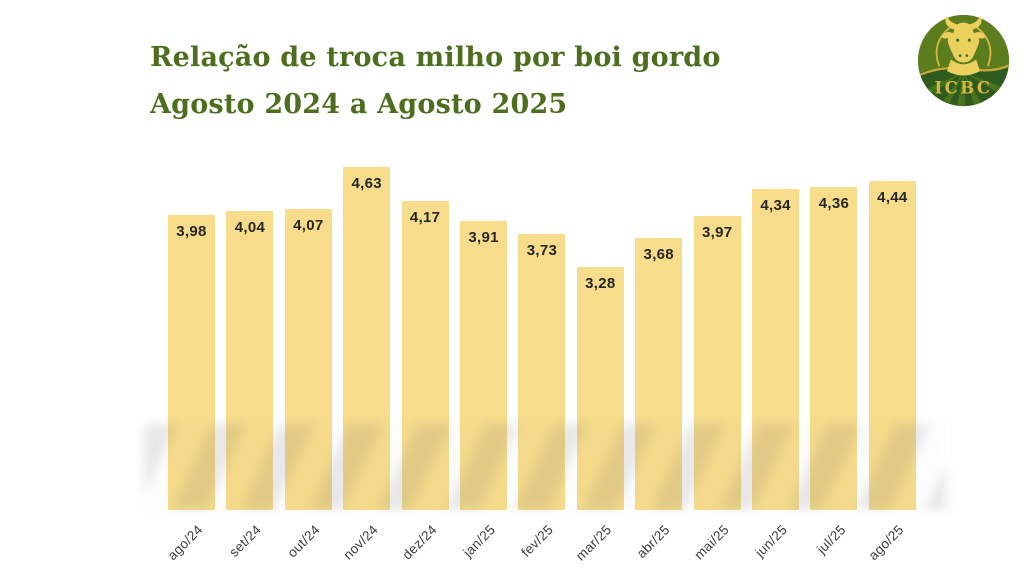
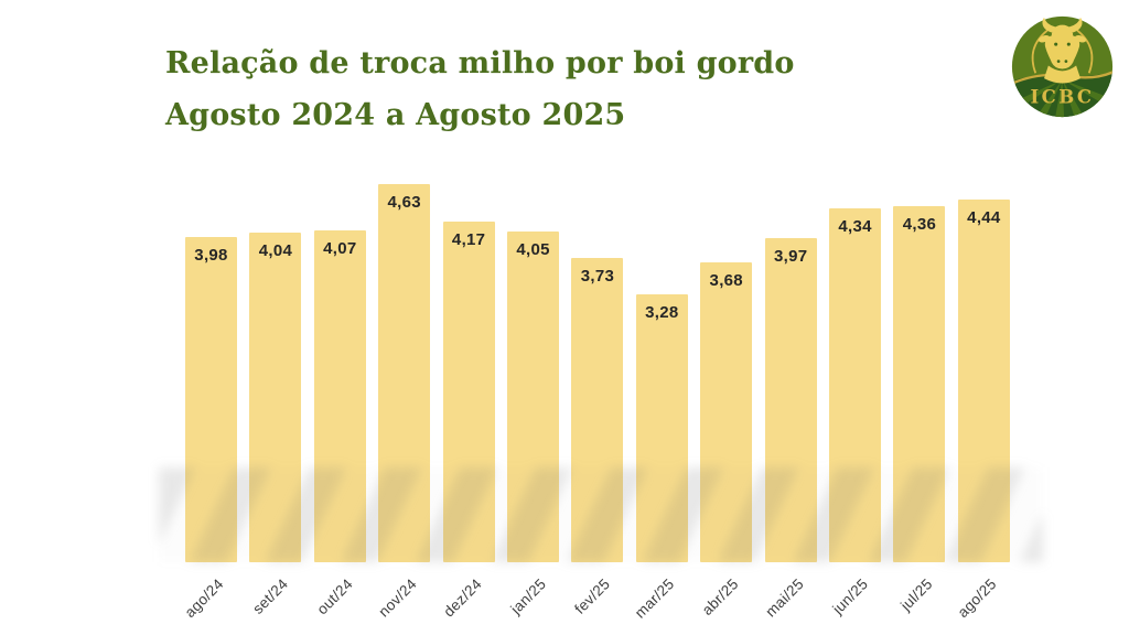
jan/25: 3,91 -> 4,05
